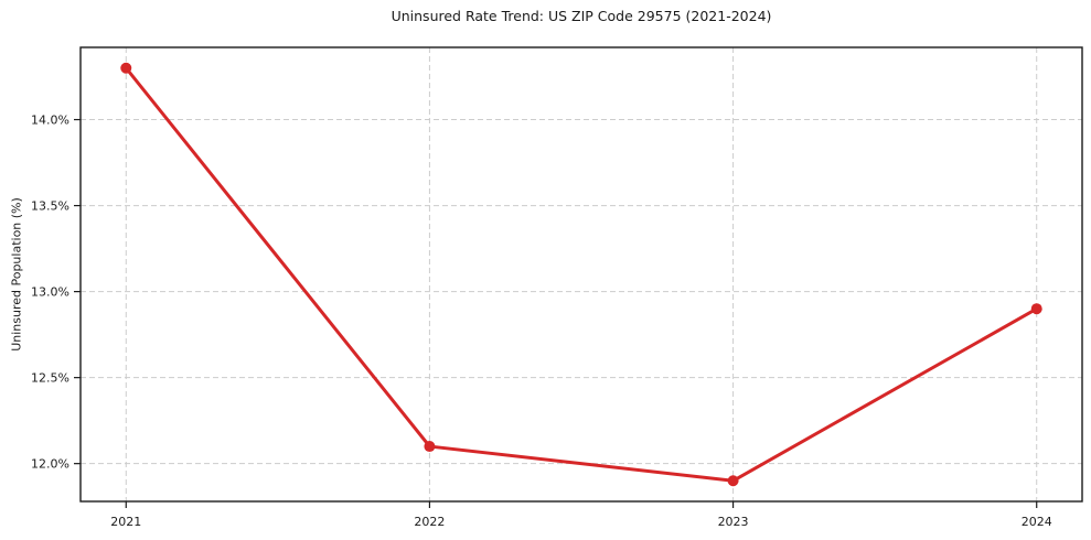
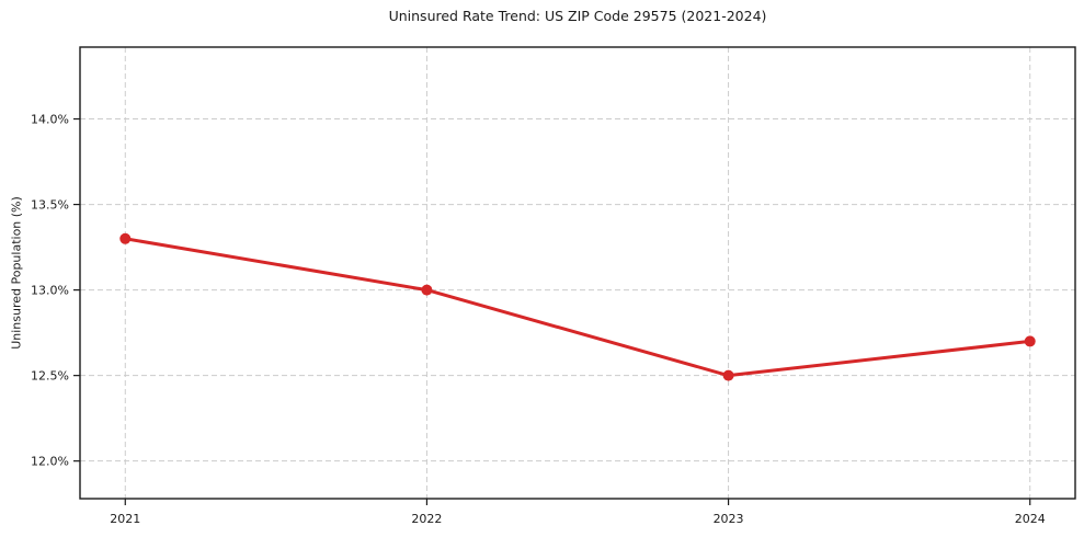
2021: 14.3% -> 13.3%
2022: 12.1% -> 13.0%
2023: 11.9% -> 12.5%
2024: 12.9% -> 12.7%
